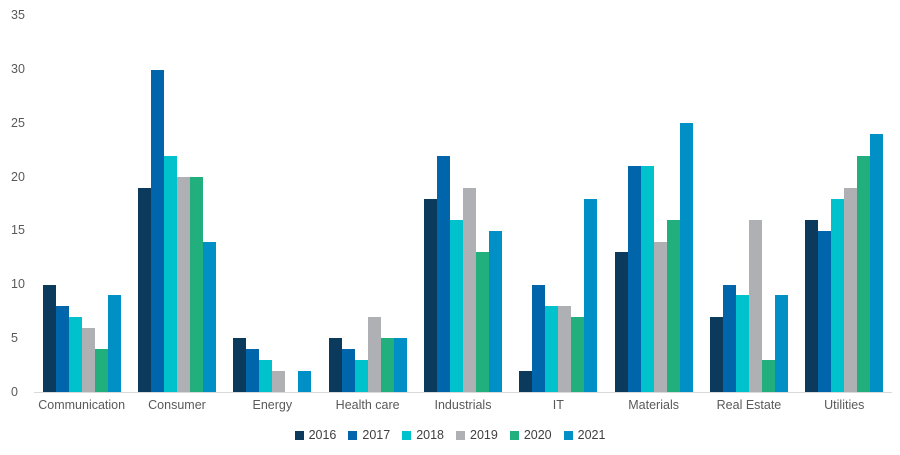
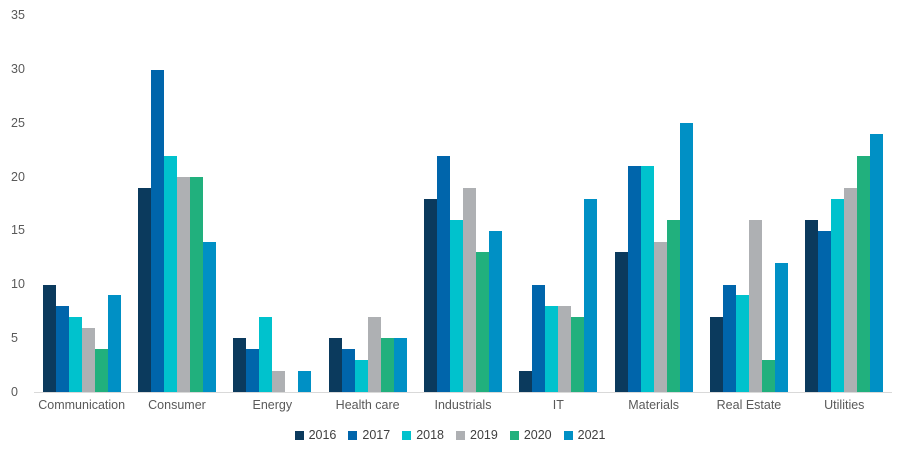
2018/Energy: 3 -> 7
2021/Real Estate: 9 -> 12
